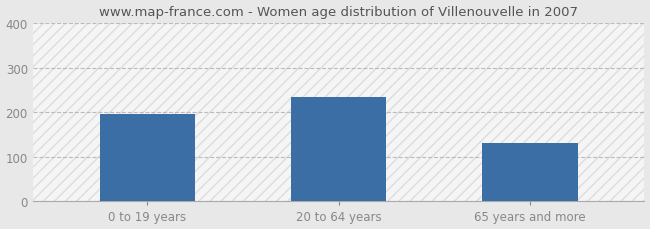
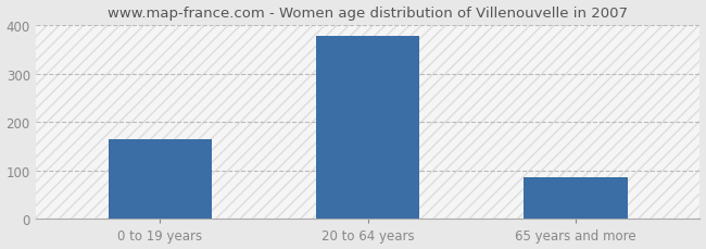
0 to 19 years: 195 -> 165
20 to 64 years: 235 -> 378
65 years and more: 130 -> 85
